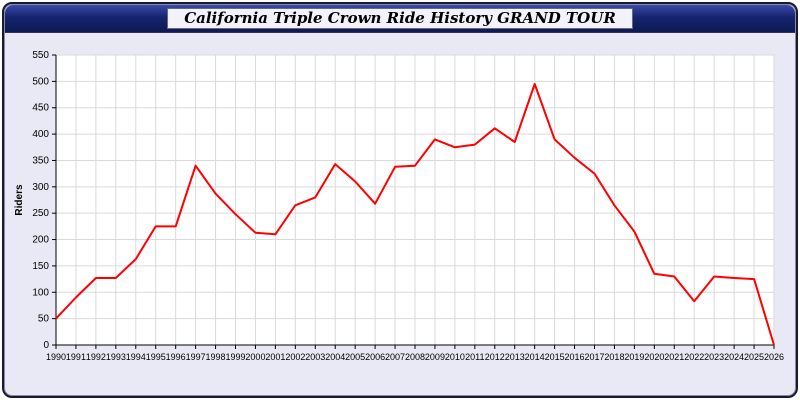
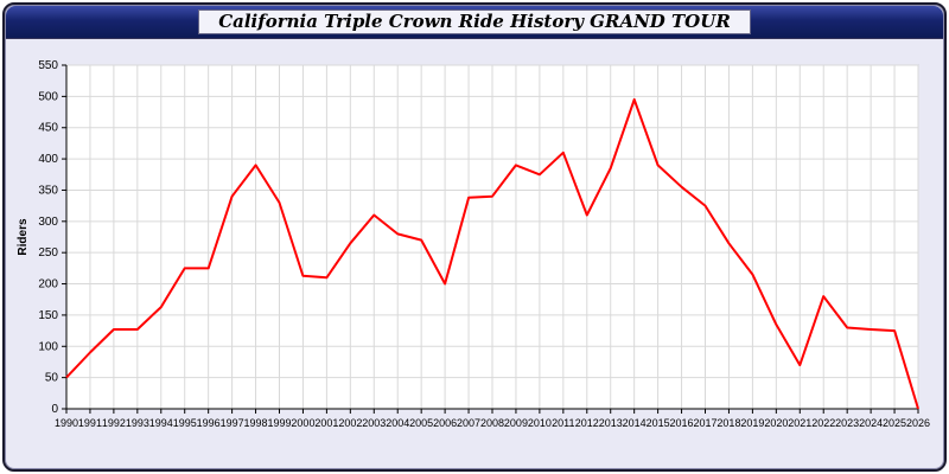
1998: 290 -> 390
1999: 250 -> 330
2003: 280 -> 310
2004: 340 -> 280
2005: 310 -> 270
2006: 270 -> 200
2011: 380 -> 410
2012: 410 -> 310
2021: 130 -> 70
2022: 80 -> 180
